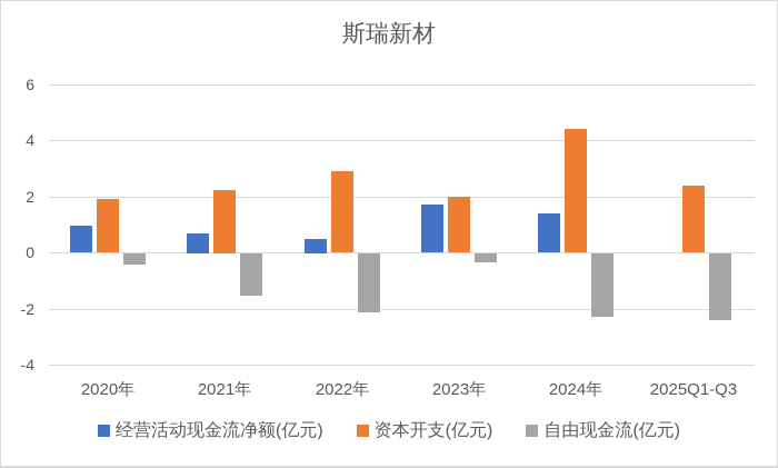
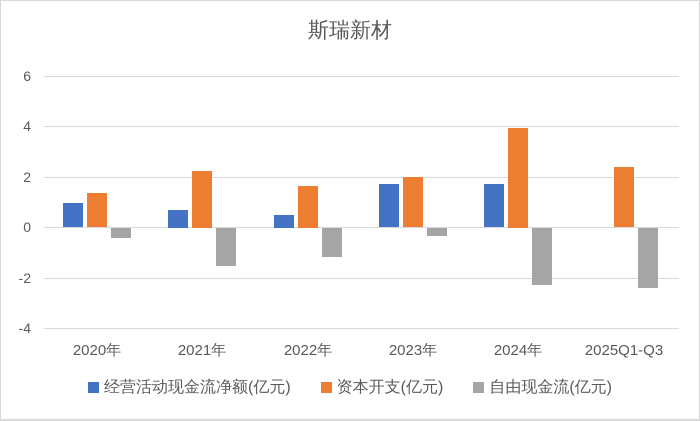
资本开支(亿元)/2020年: 1.9 -> 1.4
资本开支(亿元)/2022年: 2.9 -> 1.6
自由现金流(亿元)/2022年: -2.1 -> -1.1
经营活动现金流净额(亿元)/2024年: 1.4 -> 1.7
资本开支(亿元)/2024年: 4.4 -> 4.0
